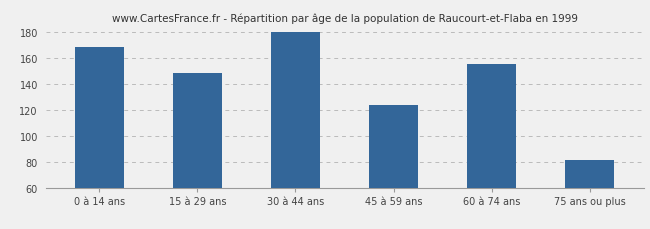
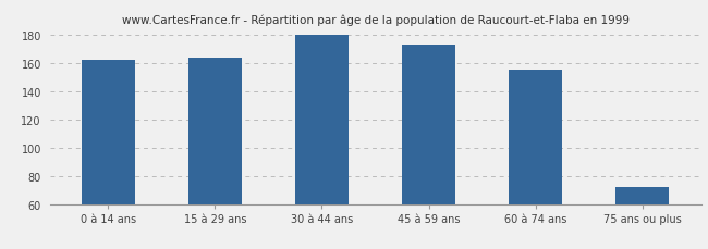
0 à 14 ans: 168 -> 162
15 à 29 ans: 148 -> 164
45 à 59 ans: 124 -> 173
75 ans ou plus: 81 -> 72
